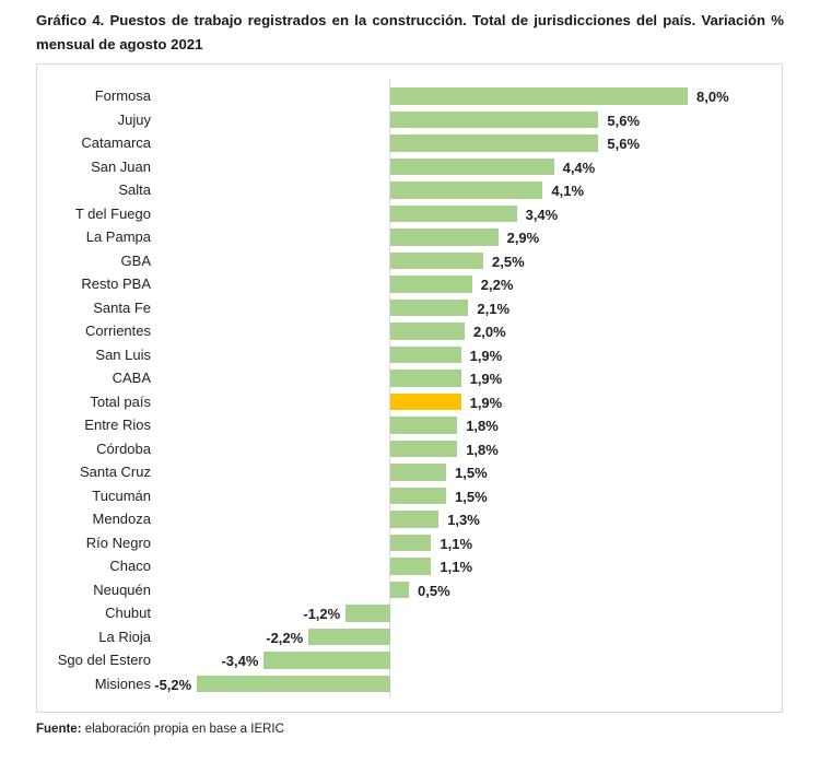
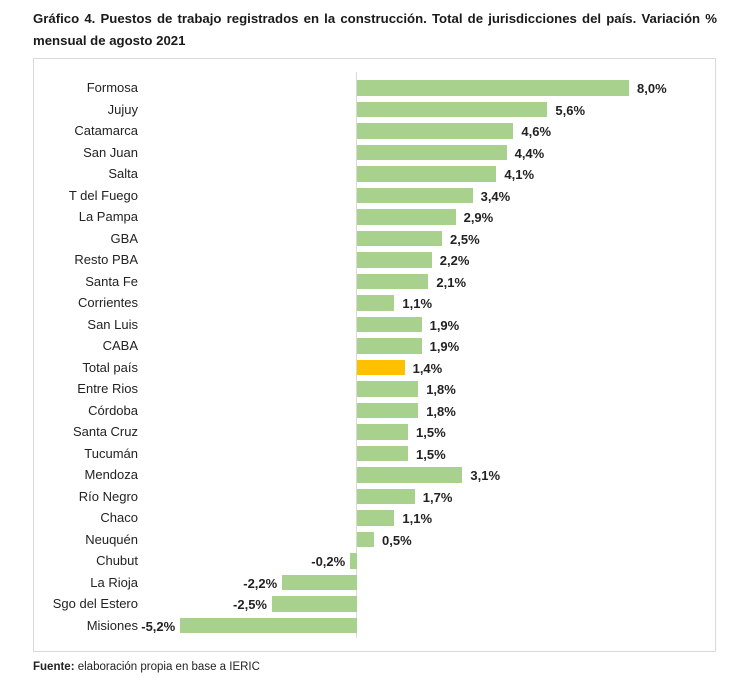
Catamarca: 5,6% -> 4,6%
Corrientes: 2,0% -> 1,1%
Total país: 1,9% -> 1,4%
Mendoza: 1,3% -> 3,1%
Río Negro: 1,1% -> 1,7%
Chubut: -1,2% -> -0,2%
Sgo del Estero: -3,4% -> -2,5%
